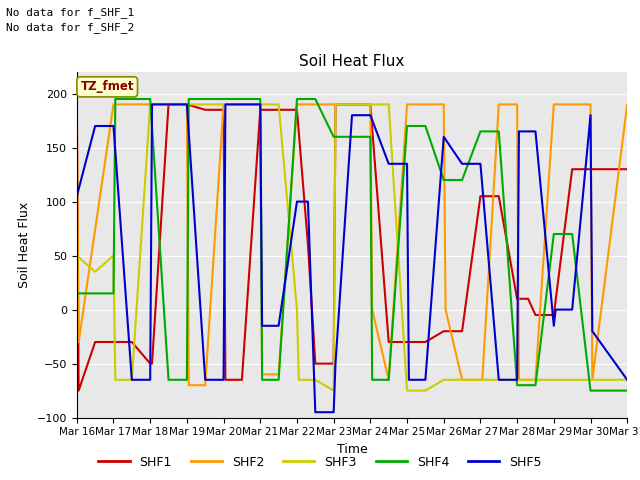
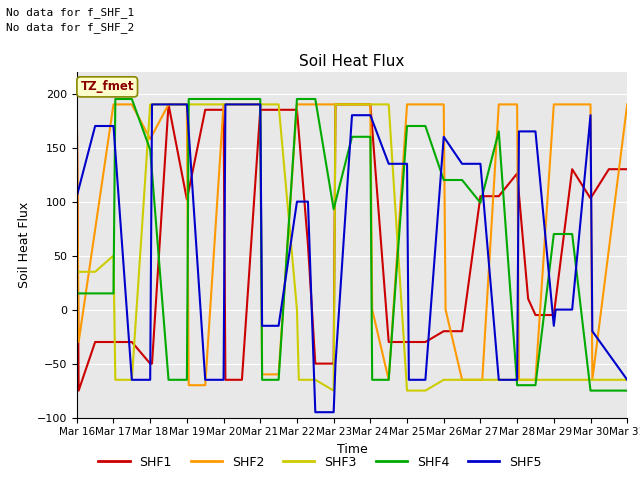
SHF3/Mar 16: 50 -> 35
SHF2/Mar 18: 190 -> 158
SHF4/Mar 18: 195 -> 148
SHF1/Mar 19: 190 -> 102
SHF4/Mar 23: 160 -> 93
SHF4/Mar 27: 165 -> 99
SHF1/Mar 28: 10 -> 126
SHF1/Mar 30: 130 -> 103
